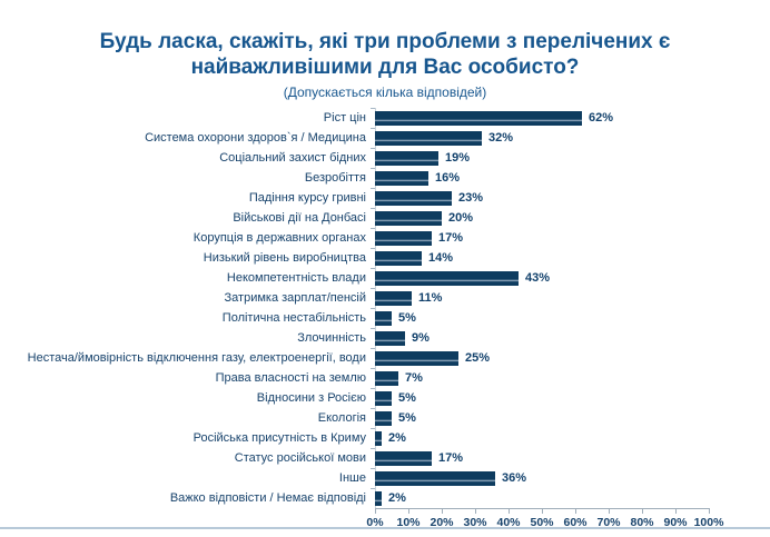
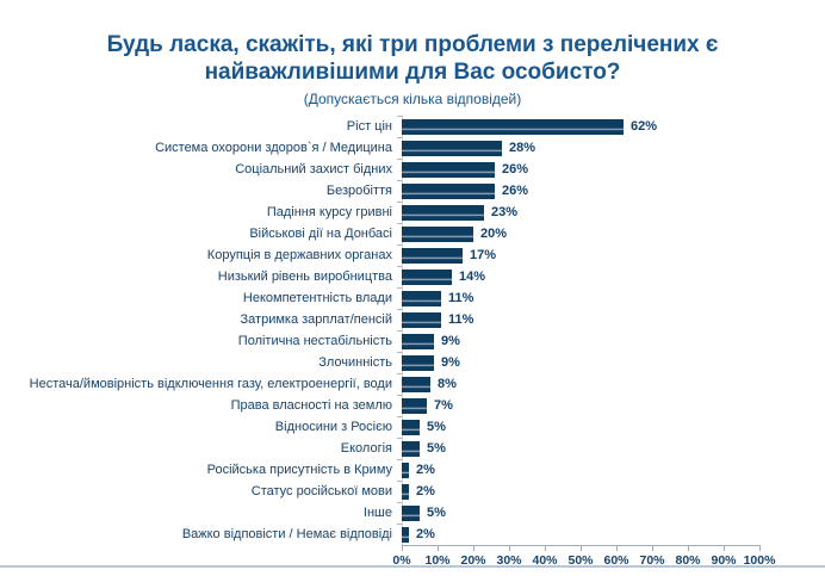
Система охорони здоров`я / Медицина: 32% -> 28%
Соціальний захист бідних: 19% -> 26%
Безробіття: 16% -> 26%
Некомпетентність влади: 43% -> 11%
Політична нестабільність: 5% -> 9%
Нестача/ймовірність відключення газу, електроенергії, води: 25% -> 8%
Статус російської мови: 17% -> 2%
Інше: 36% -> 5%
